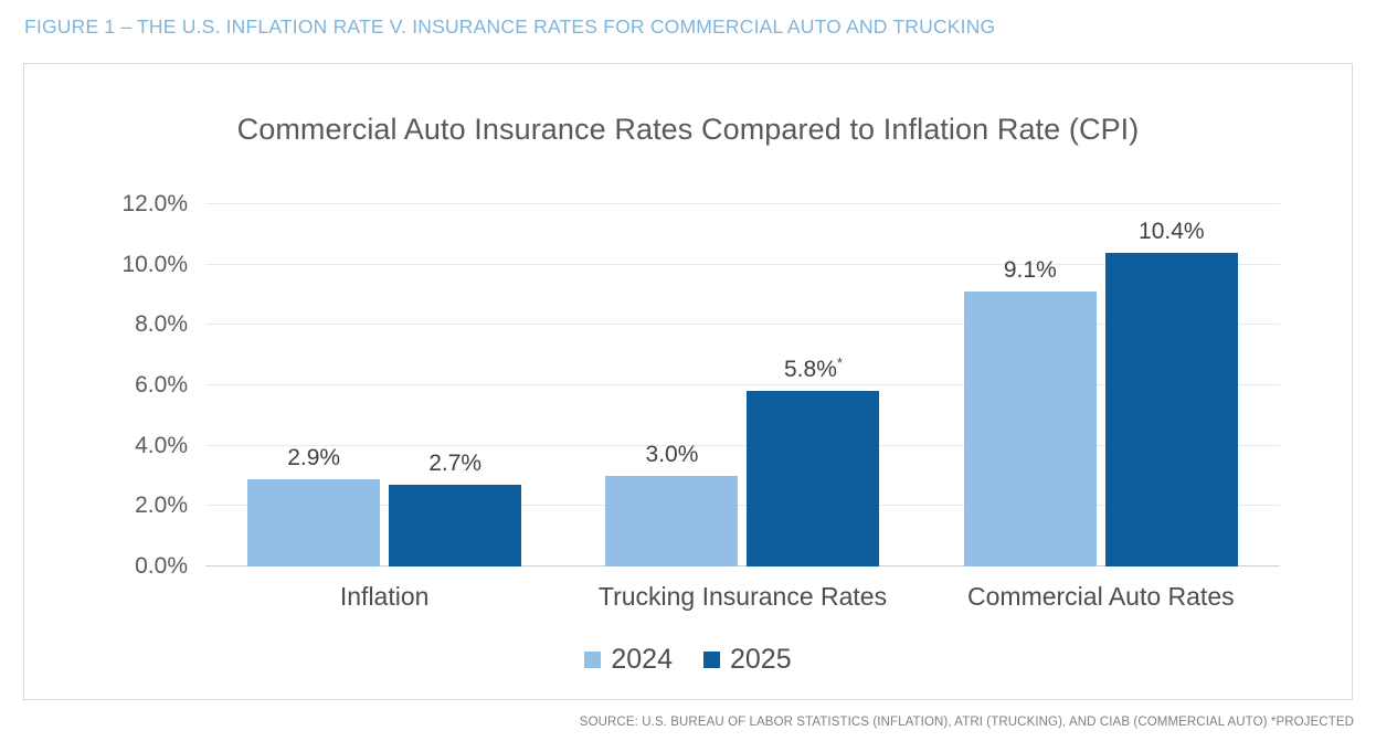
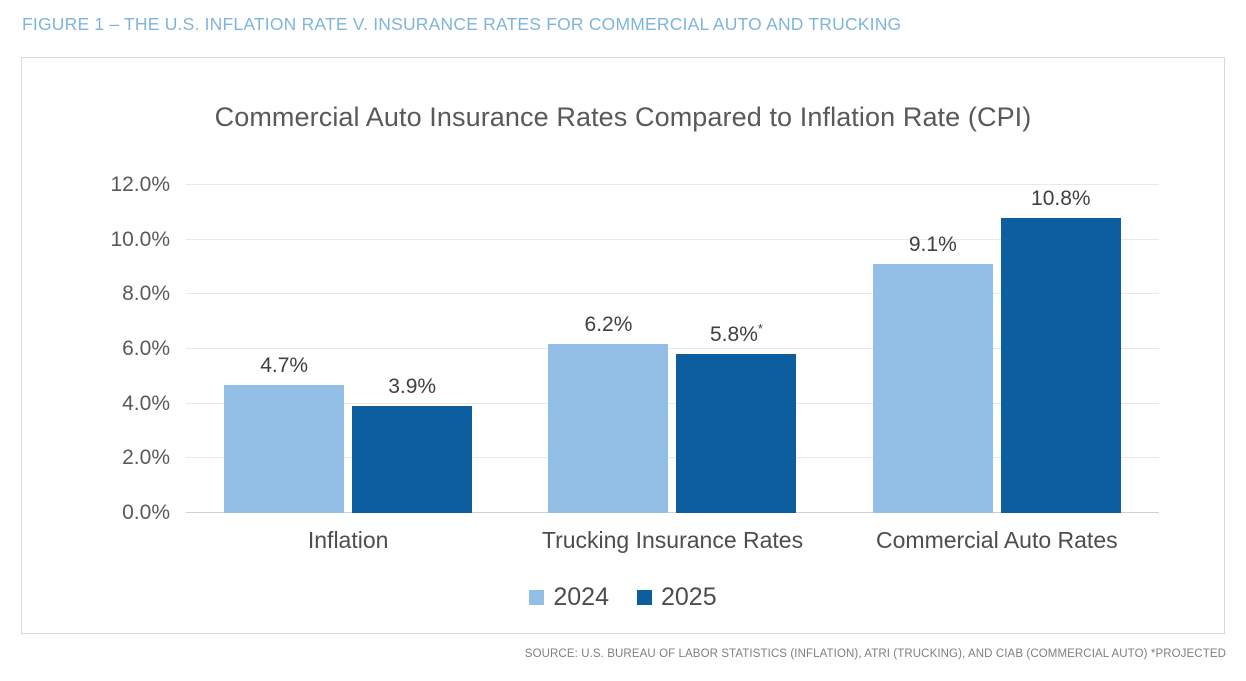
2024/Inflation: 2.9% -> 4.7%
2025/Inflation: 2.7% -> 3.9%
2024/Trucking Insurance Rates: 3.0% -> 6.2%
2025/Commercial Auto Rates: 10.4% -> 10.8%
